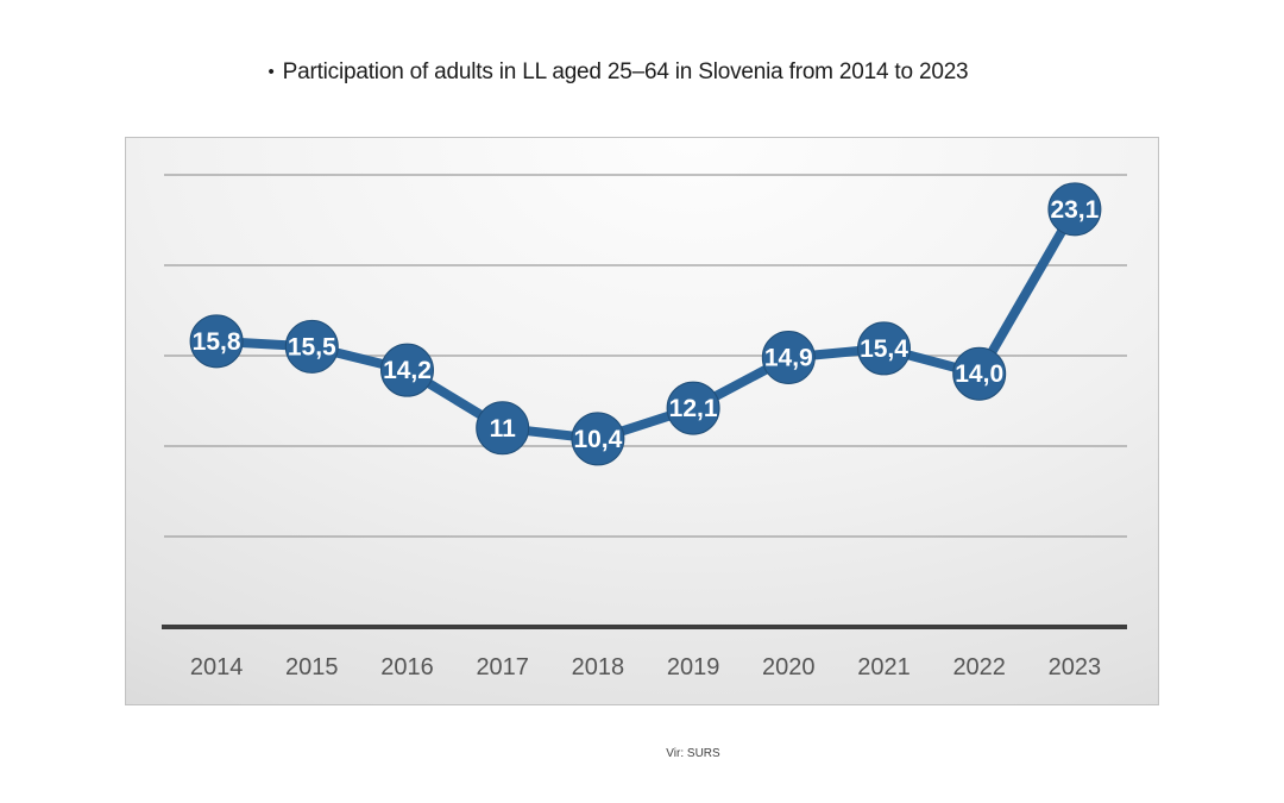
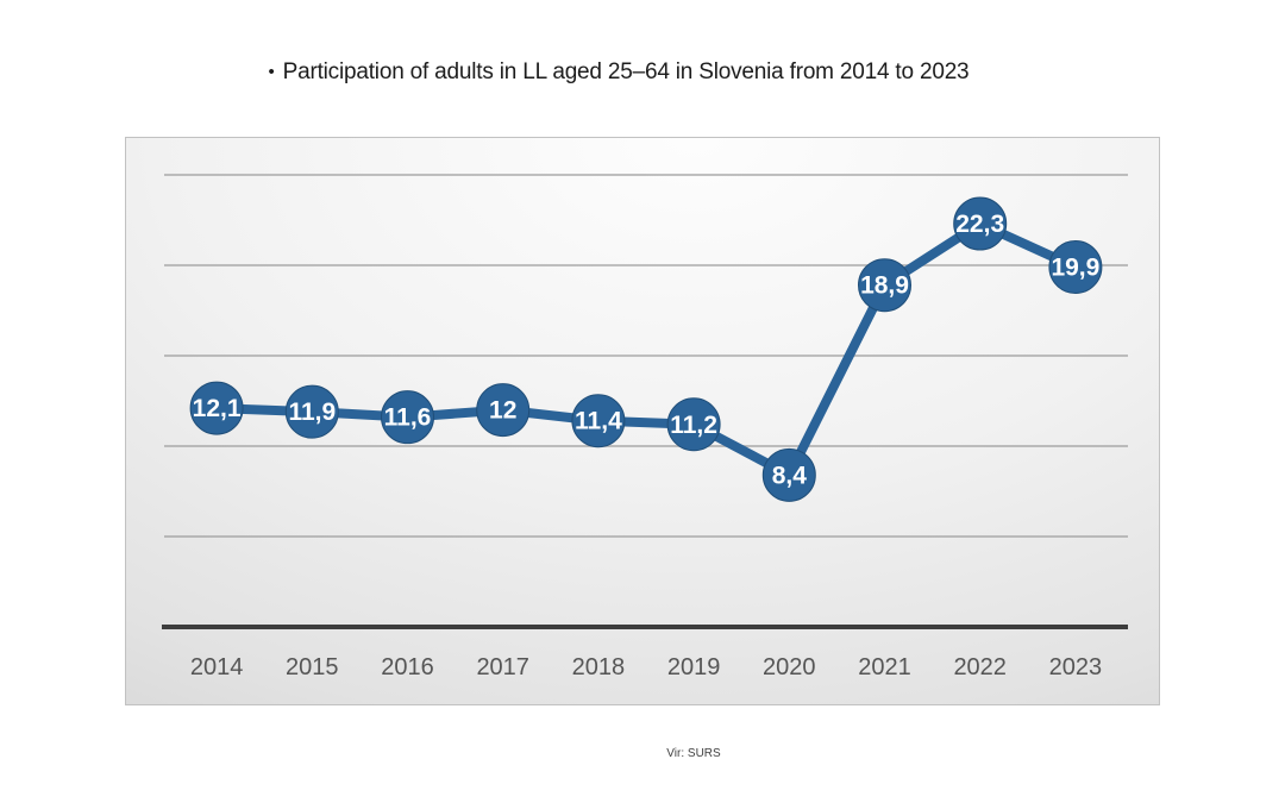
2014: 15,8 -> 12,1
2015: 15,5 -> 11,9
2016: 14,2 -> 11,6
2017: 11 -> 12
2018: 10,4 -> 11,4
2019: 12,1 -> 11,2
2020: 14,9 -> 8,4
2021: 15,4 -> 18,9
2022: 14,0 -> 22,3
2023: 23,1 -> 19,9
